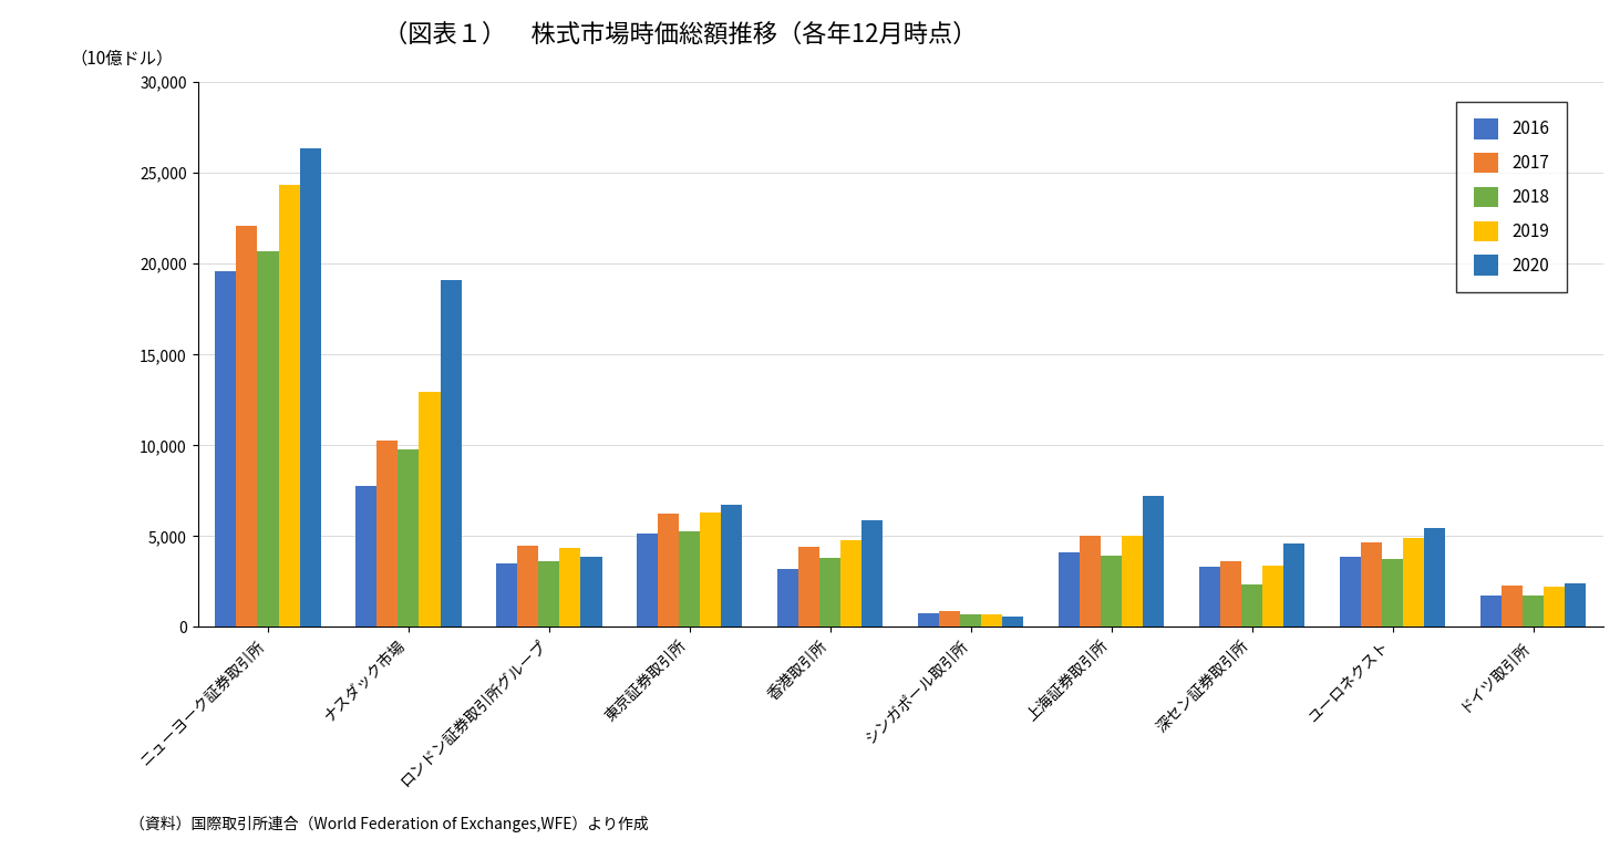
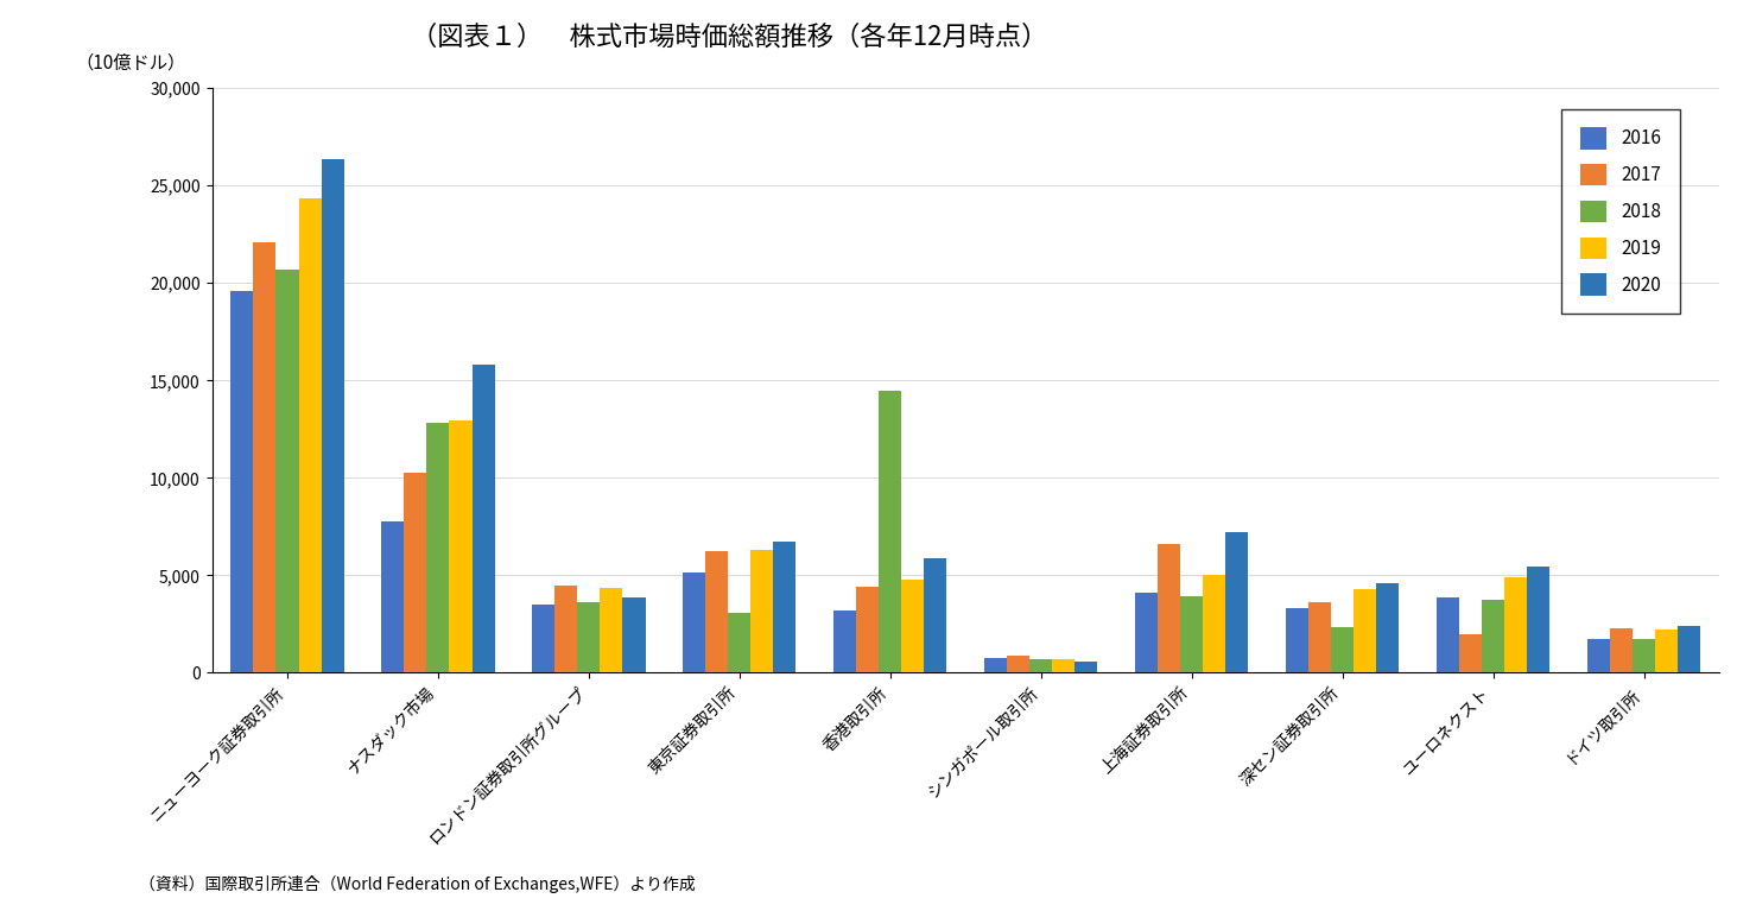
2018/ナスダック市場: 9,800 -> 12,800
2020/ナスダック市場: 19,100 -> 15,800
2018/東京証券取引所: 5,300 -> 3,100
2018/香港取引所: 3,800 -> 14,500
2017/上海証券取引所: 5,000 -> 6,600
2019/深セン証券取引所: 3,400 -> 4,300
2017/ユーロネクスト: 4,600 -> 2,000
